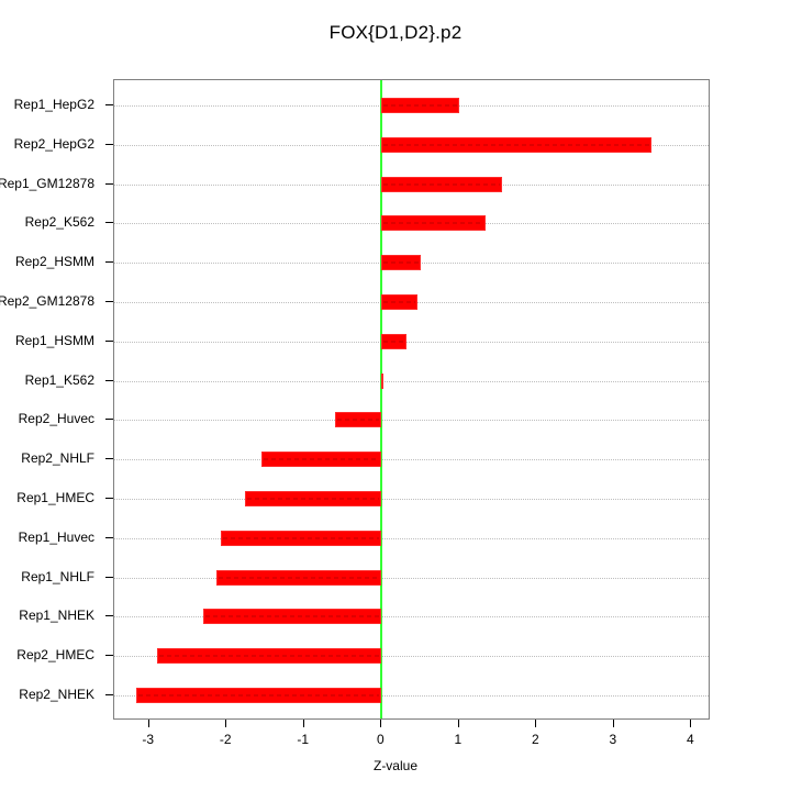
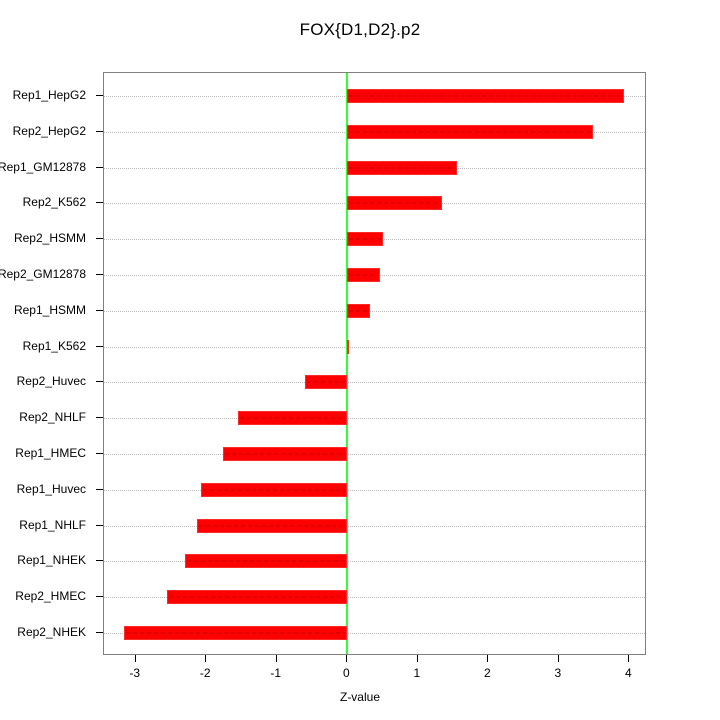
Rep1_HepG2: 1.0 -> 3.9
Rep2_HMEC: -2.9 -> -2.6
